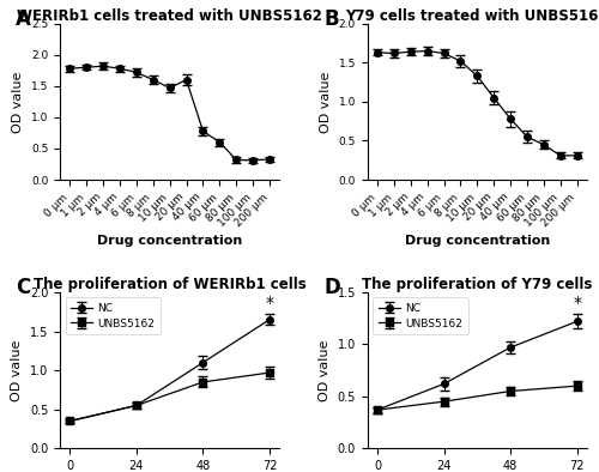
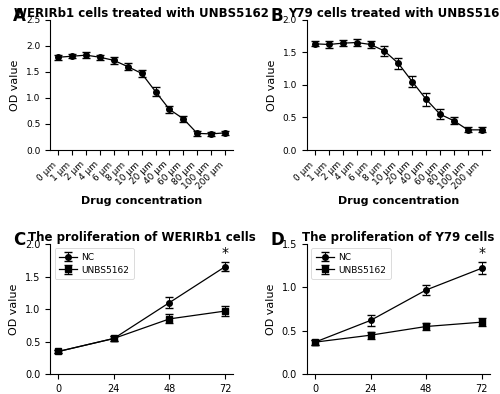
WERIRb1 cells treated with UNBS5162/20 μm: 1.60 -> 1.12
